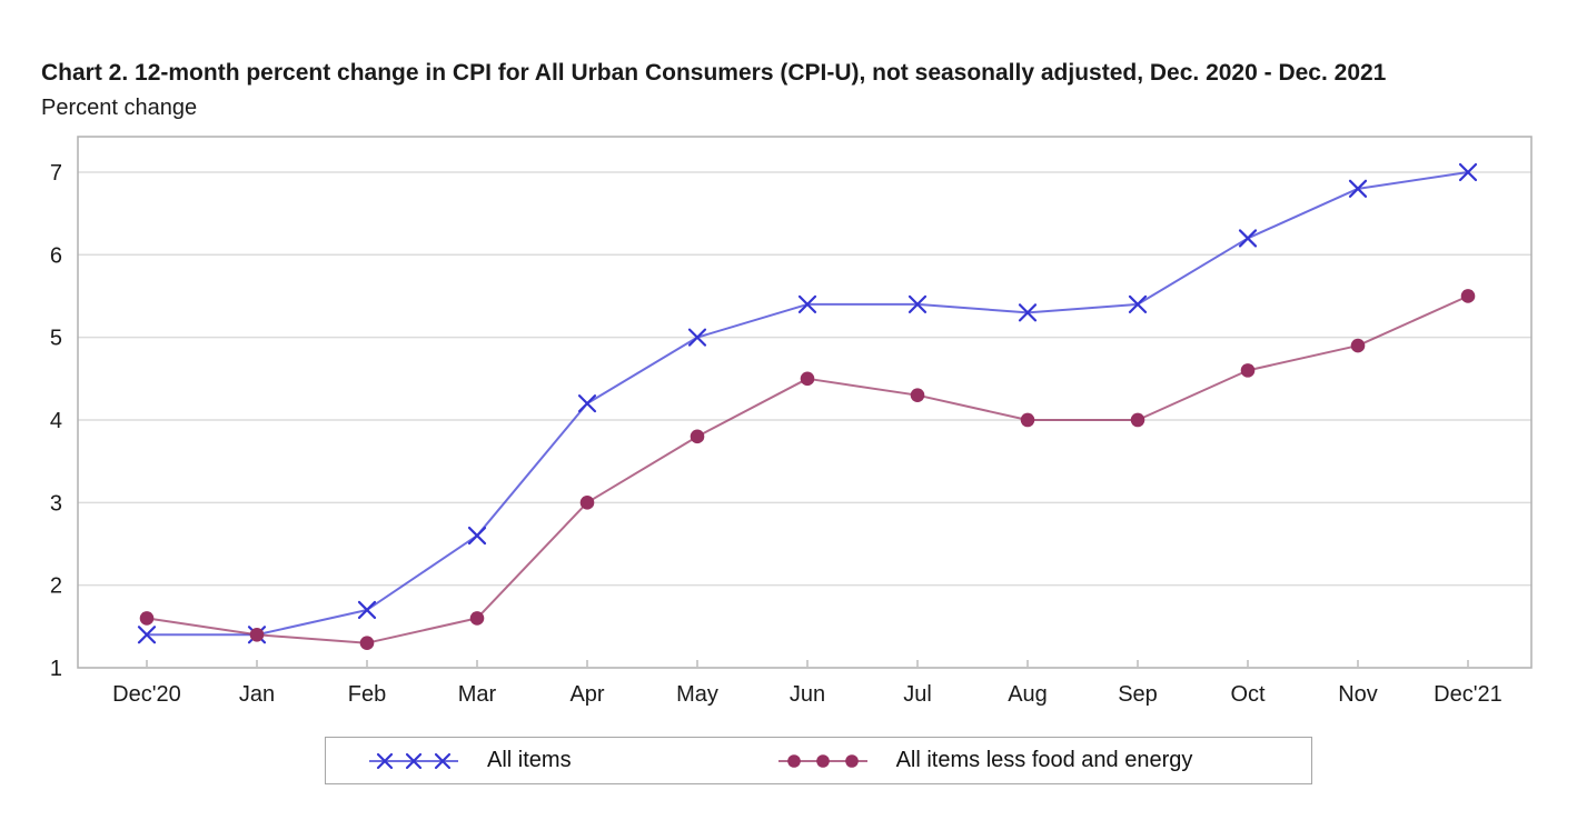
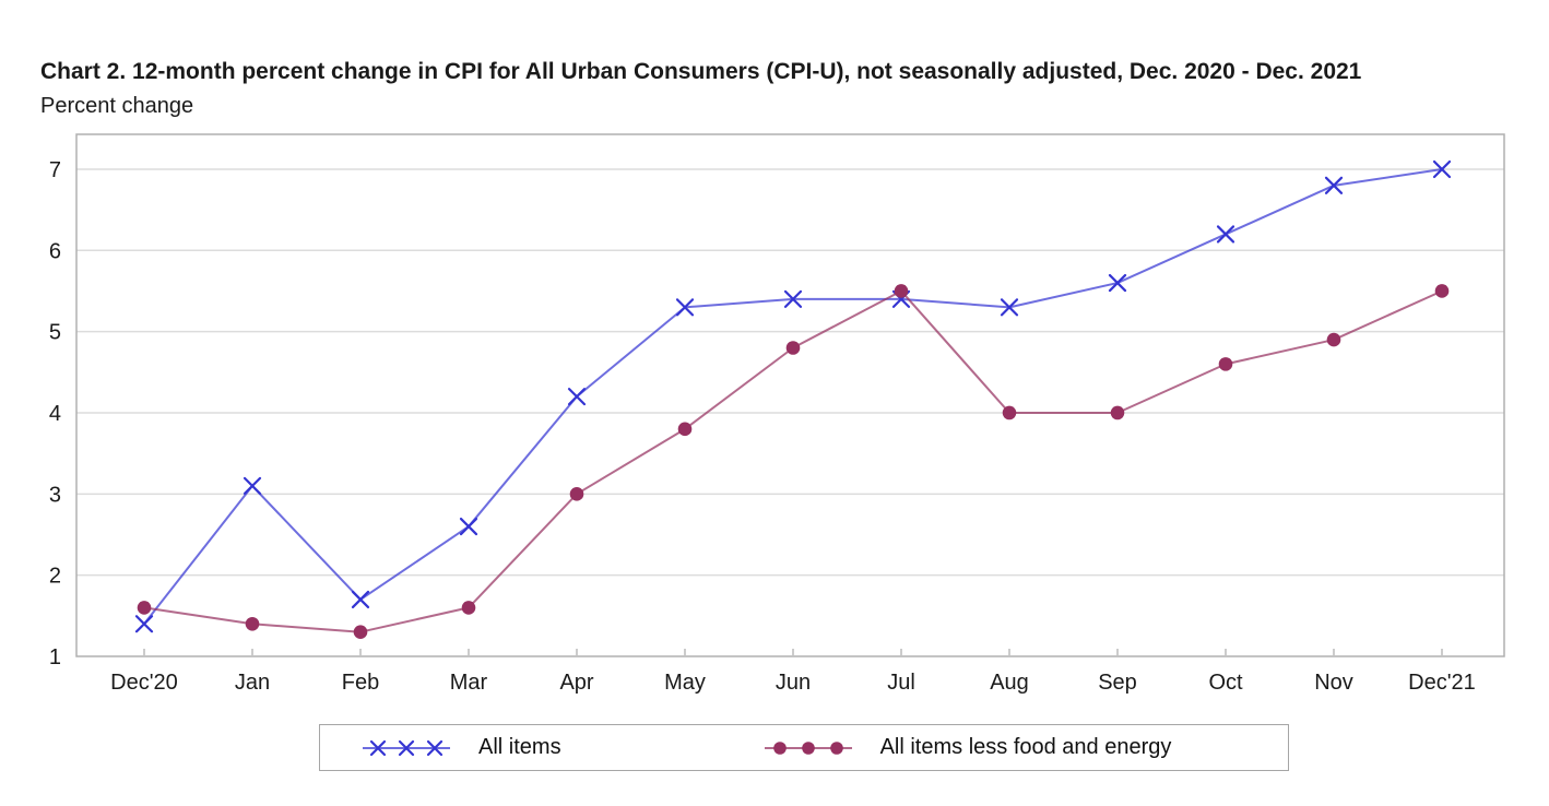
All items/Jan: 1.4 -> 3.1
All items/May: 5.0 -> 5.3
All items less food and energy/Jun: 4.5 -> 4.8
All items less food and energy/Jul: 4.3 -> 5.5
All items/Sep: 5.4 -> 5.6
